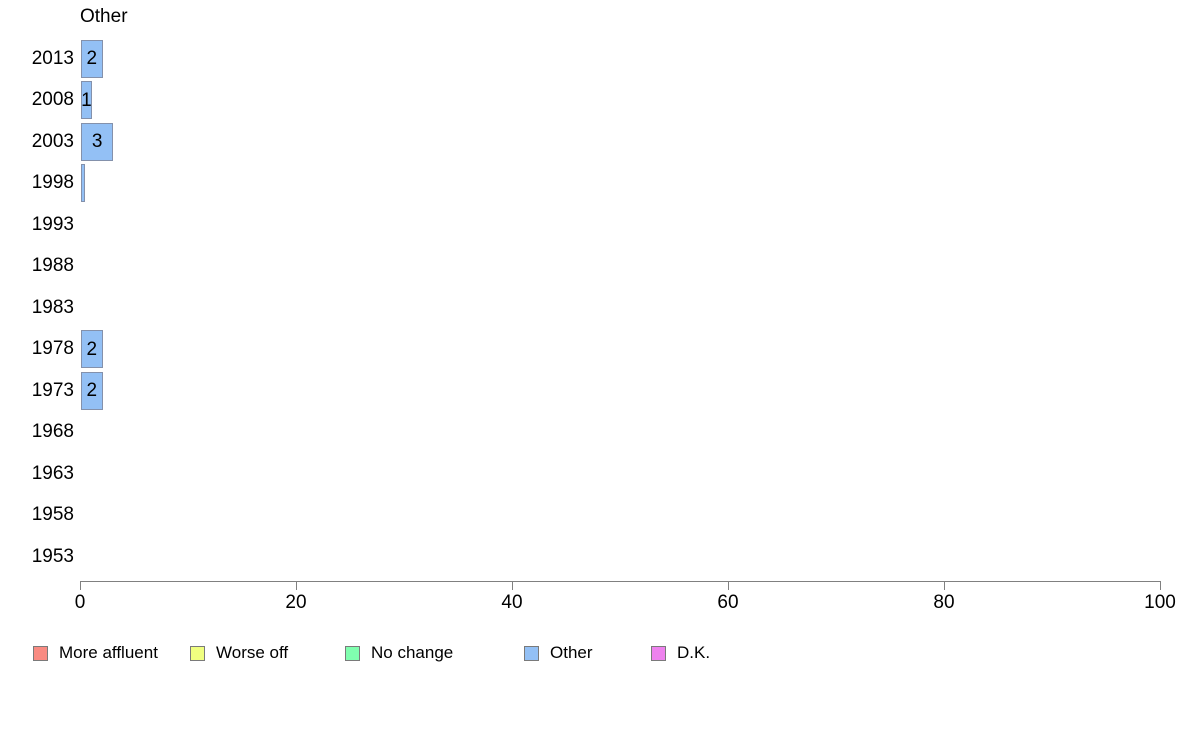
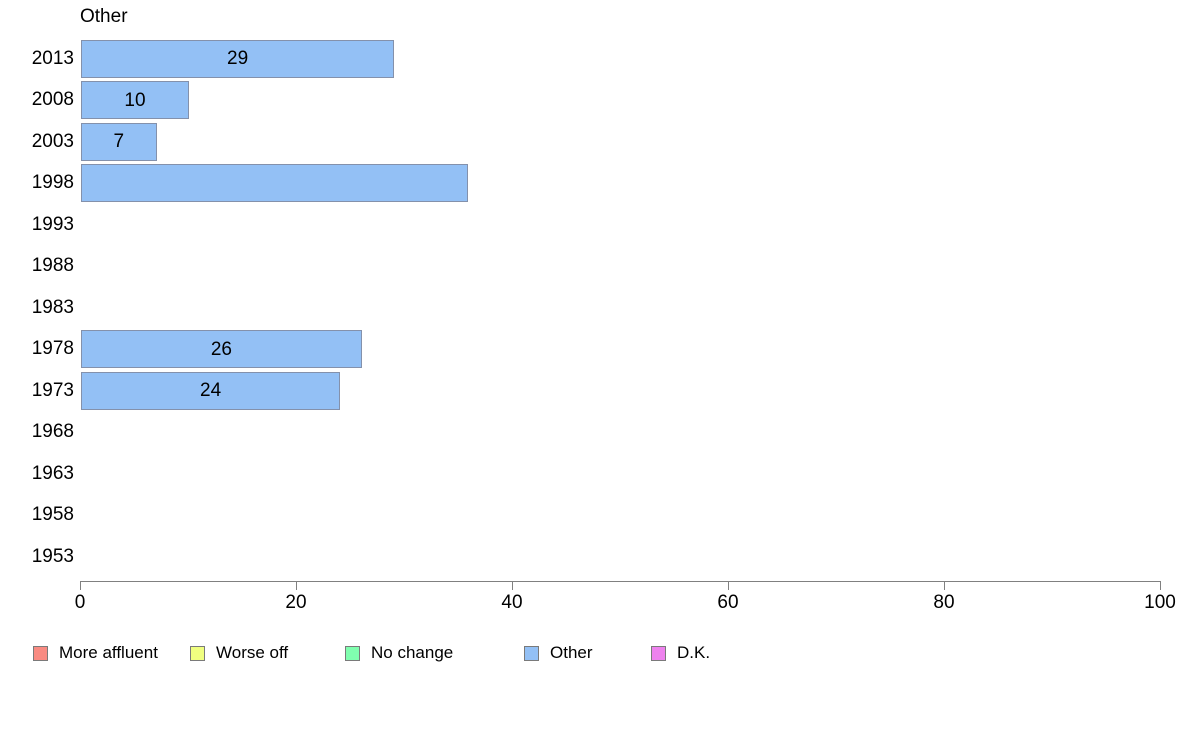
2013: 2 -> 29
2008: 1 -> 10
2003: 3 -> 7
1998: 0.4 -> 35.8
1978: 2 -> 26
1973: 2 -> 24
